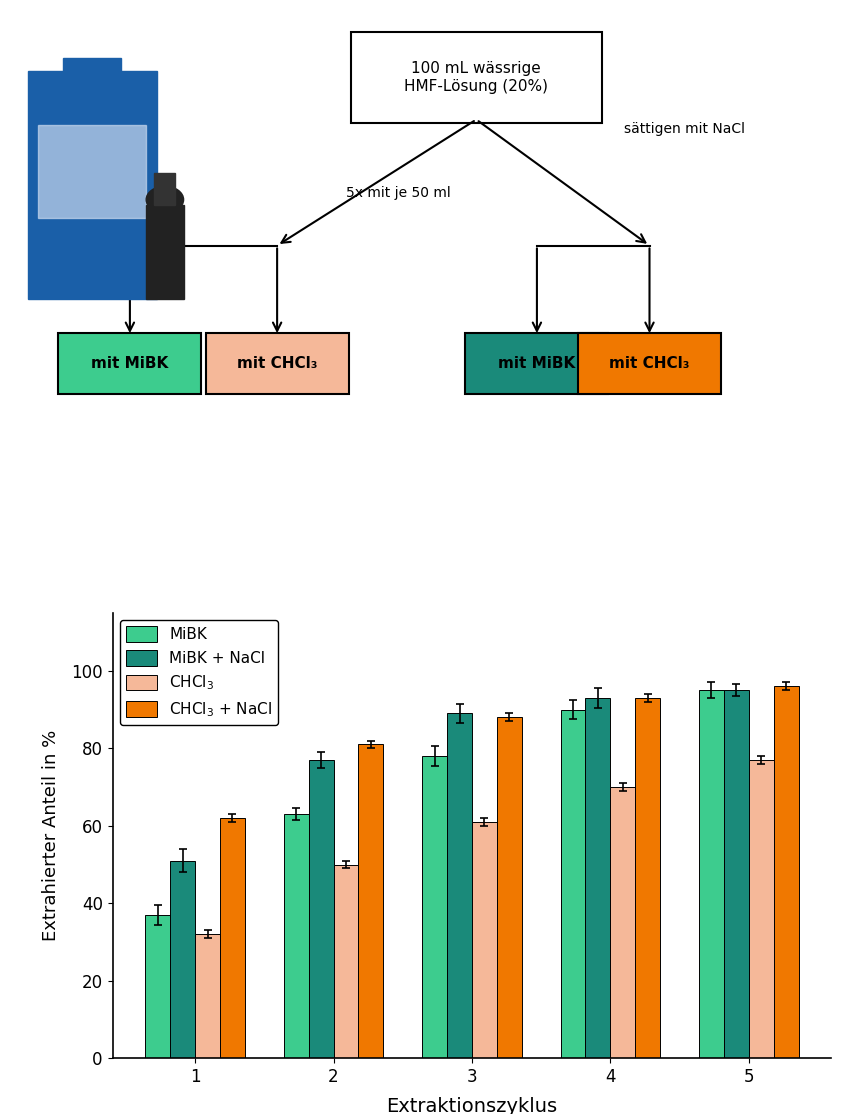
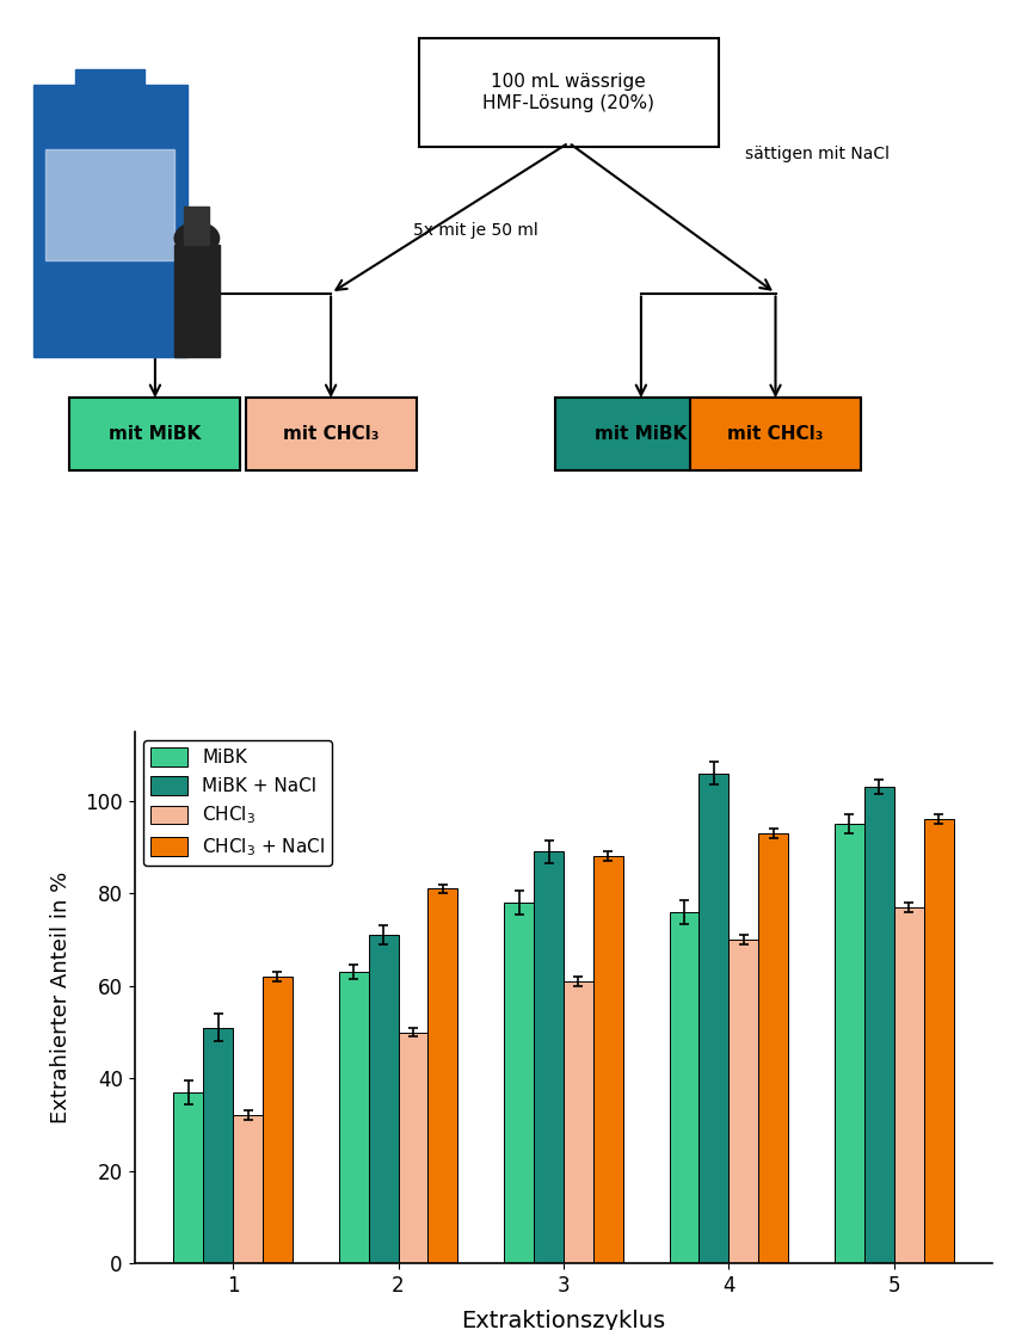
MiBK + NaCl/2: 77 -> 71
MiBK/4: 90 -> 76
MiBK + NaCl/4: 93 -> 106
MiBK + NaCl/5: 95 -> 103
